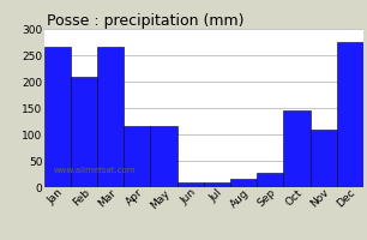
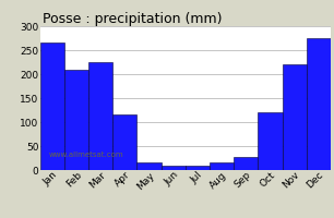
Mar: 265 -> 225
May: 115 -> 15
Oct: 145 -> 120
Nov: 110 -> 220
